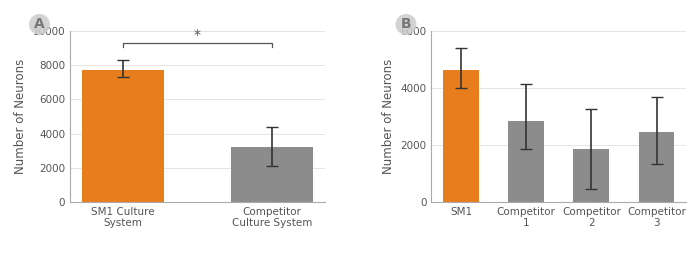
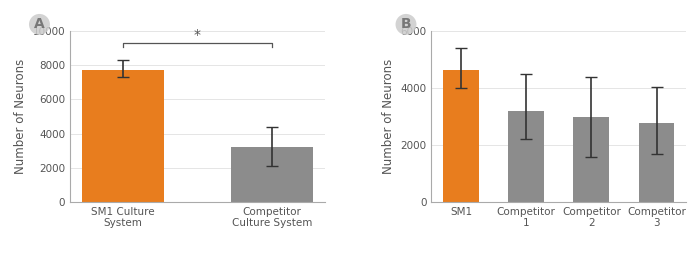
Competitor 1: 2850 -> 3200
Competitor 2: 1850 -> 2980
Competitor 3: 2450 -> 2780
